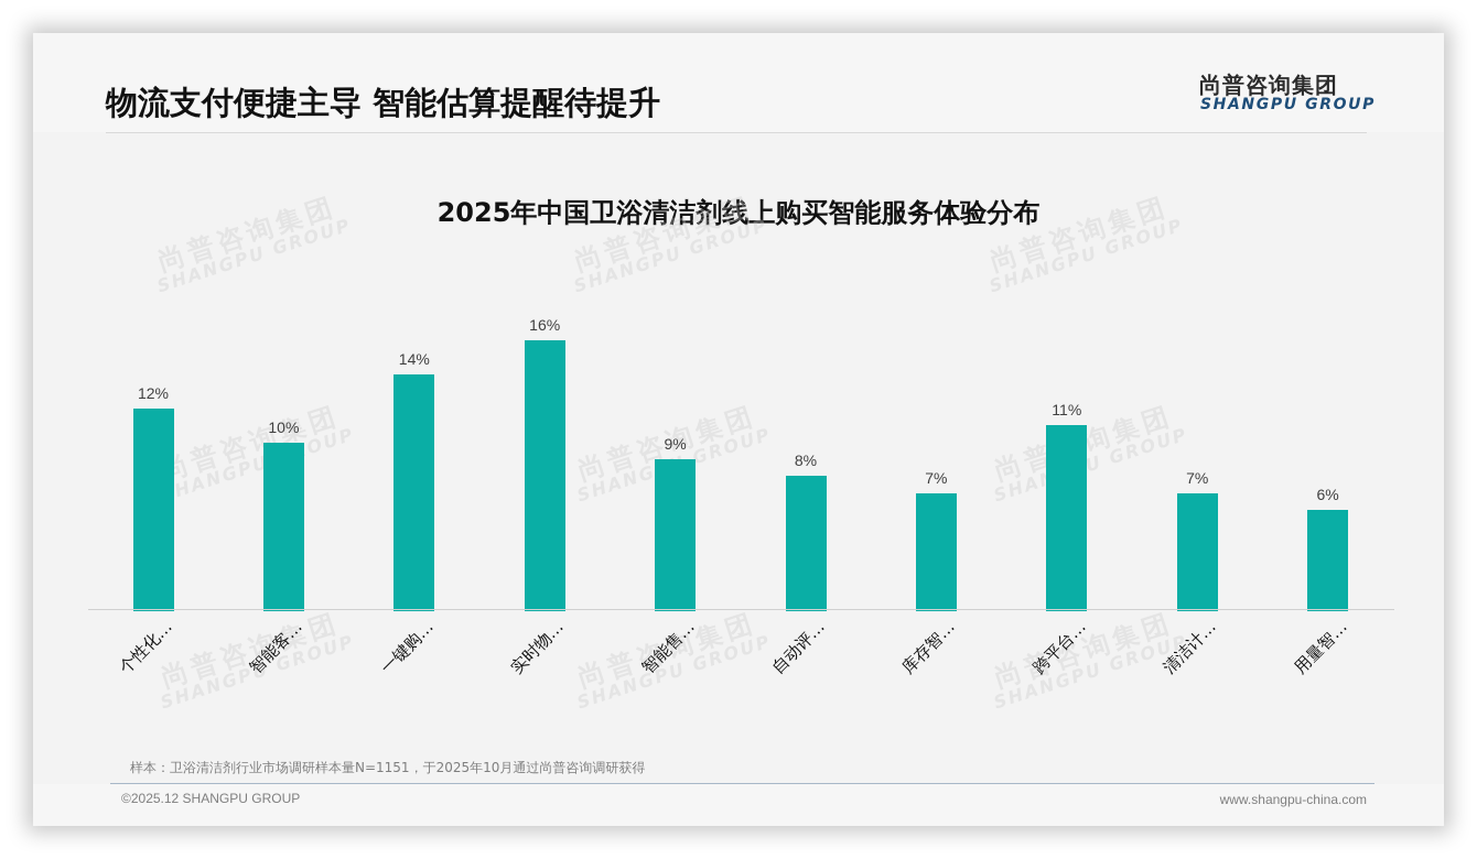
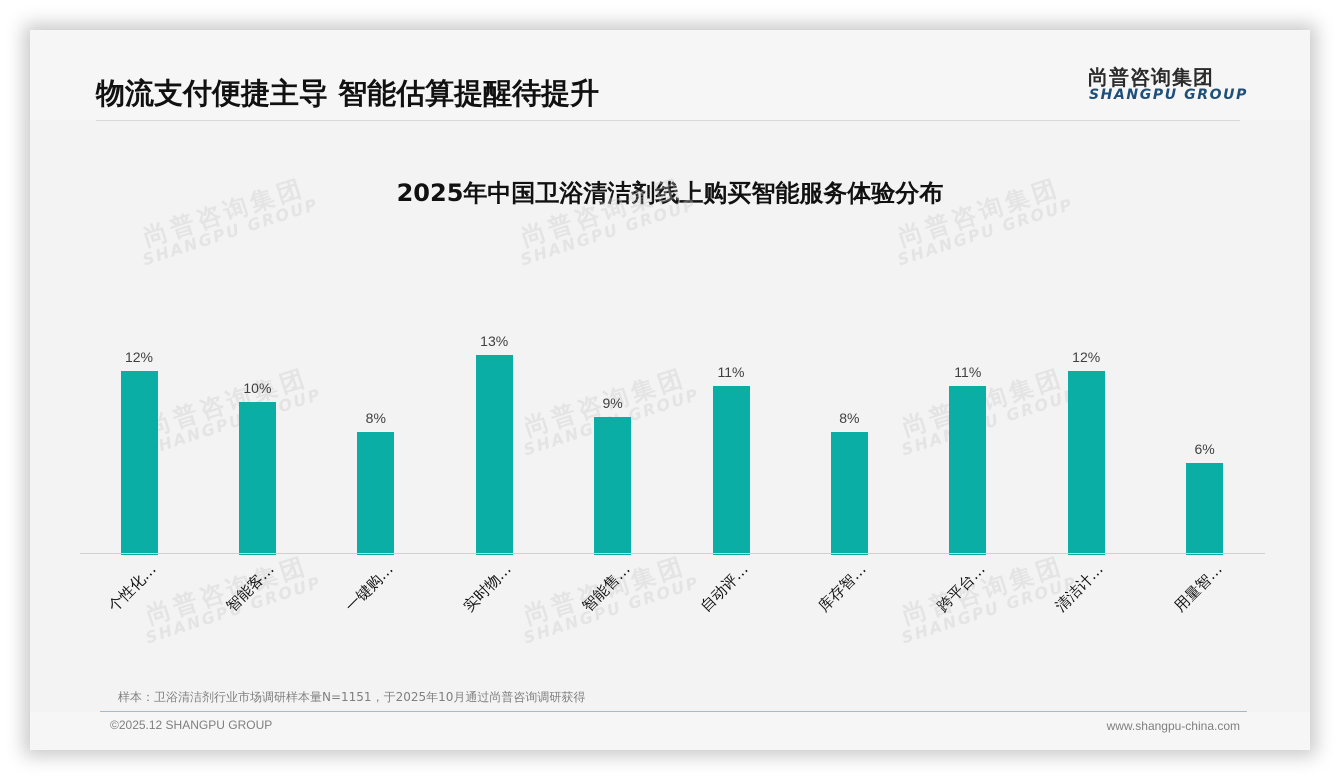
一键购…: 14% -> 8%
实时物…: 16% -> 13%
自动评…: 8% -> 11%
库存智…: 7% -> 8%
清洁计…: 7% -> 12%
